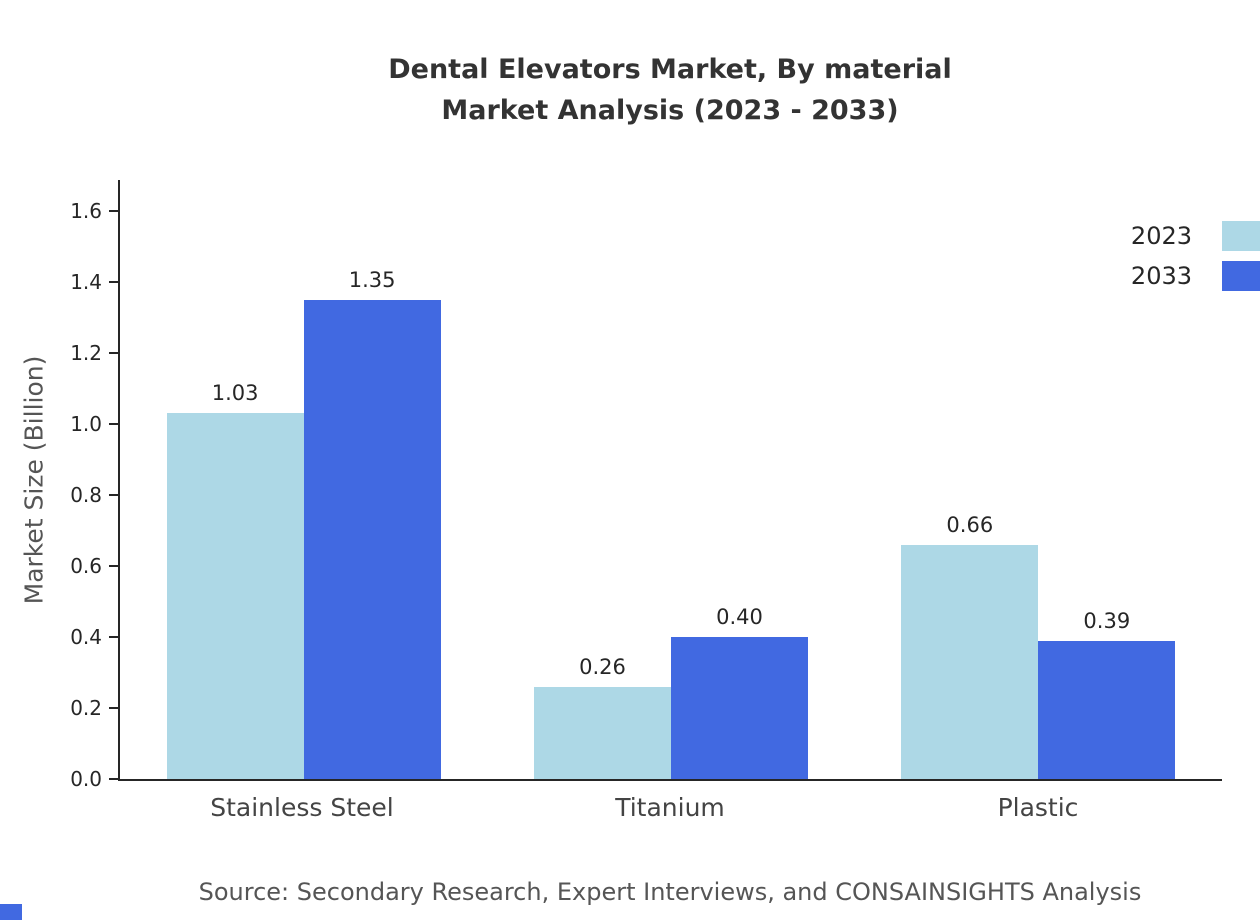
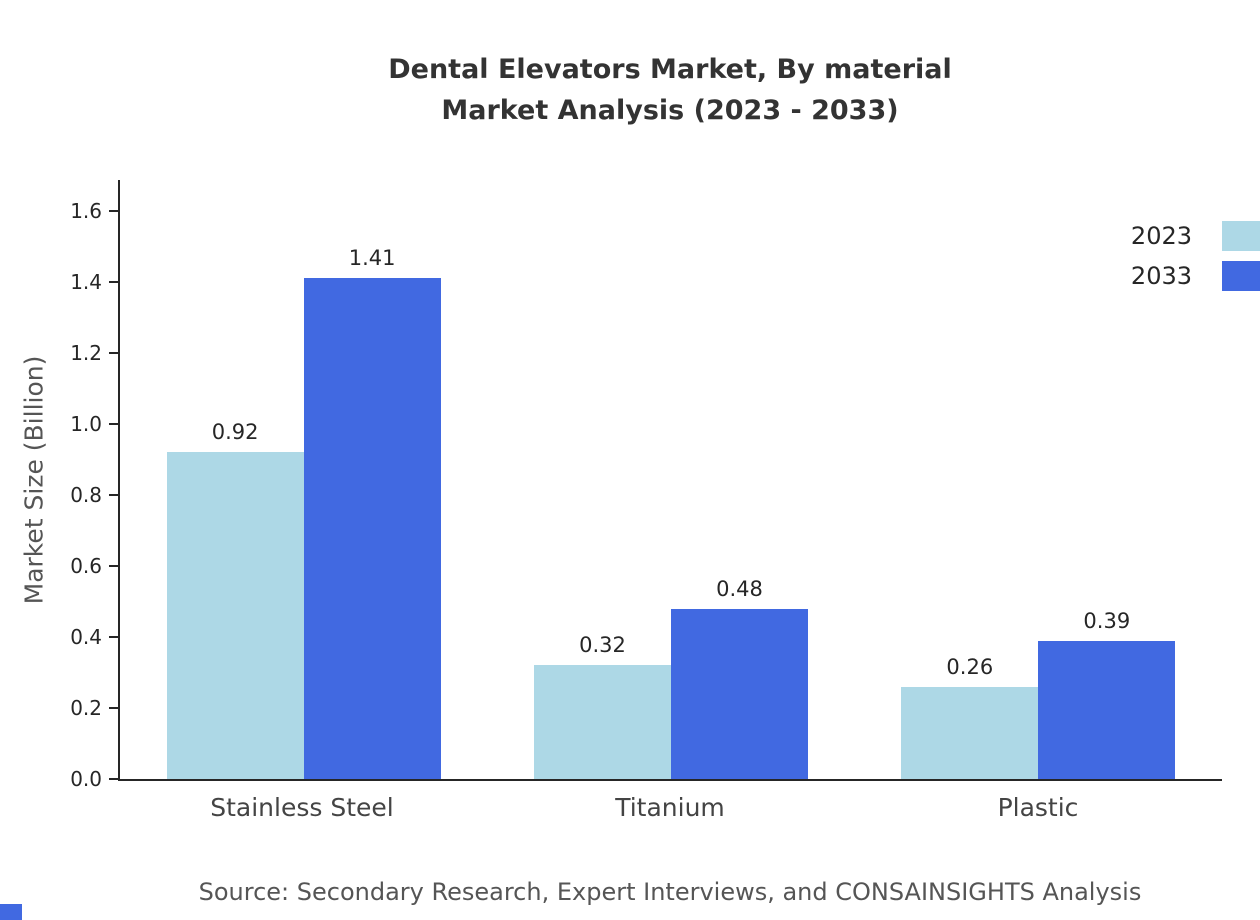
2023/Stainless Steel: 1.03 -> 0.92
2033/Stainless Steel: 1.35 -> 1.41
2023/Titanium: 0.26 -> 0.32
2033/Titanium: 0.40 -> 0.48
2023/Plastic: 0.66 -> 0.26
